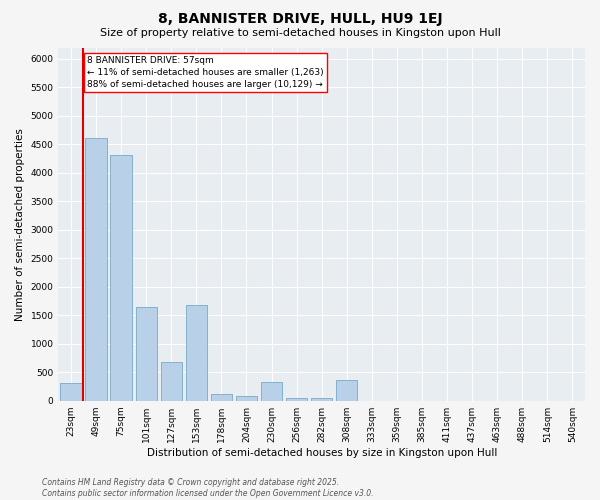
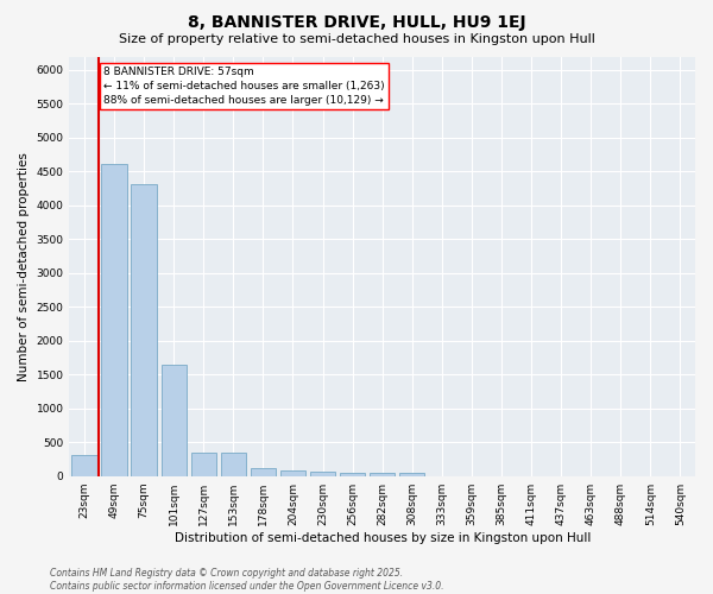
127sqm: 680 -> 340
153sqm: 1680 -> 340
230sqm: 320 -> 60
308sqm: 360 -> 50
